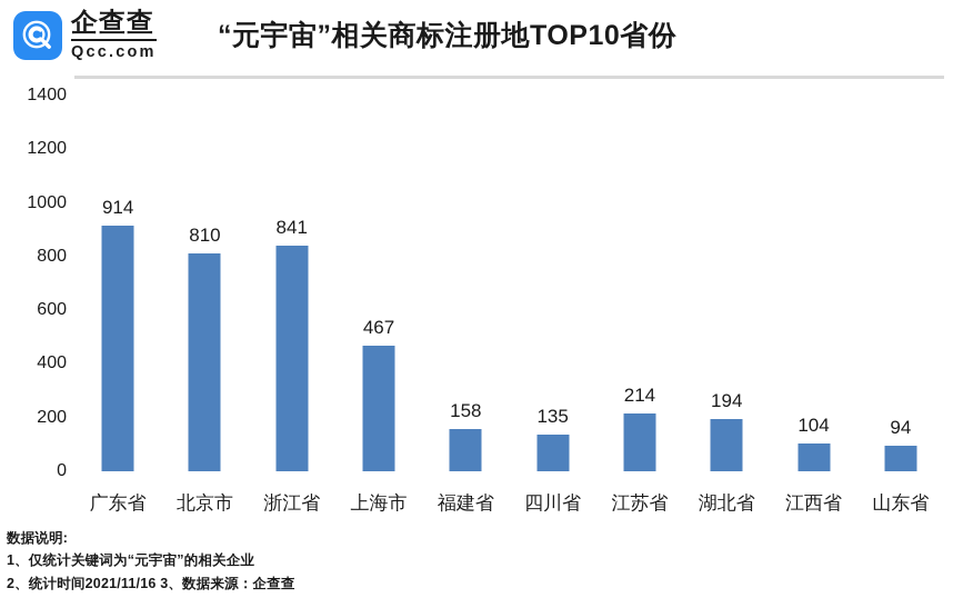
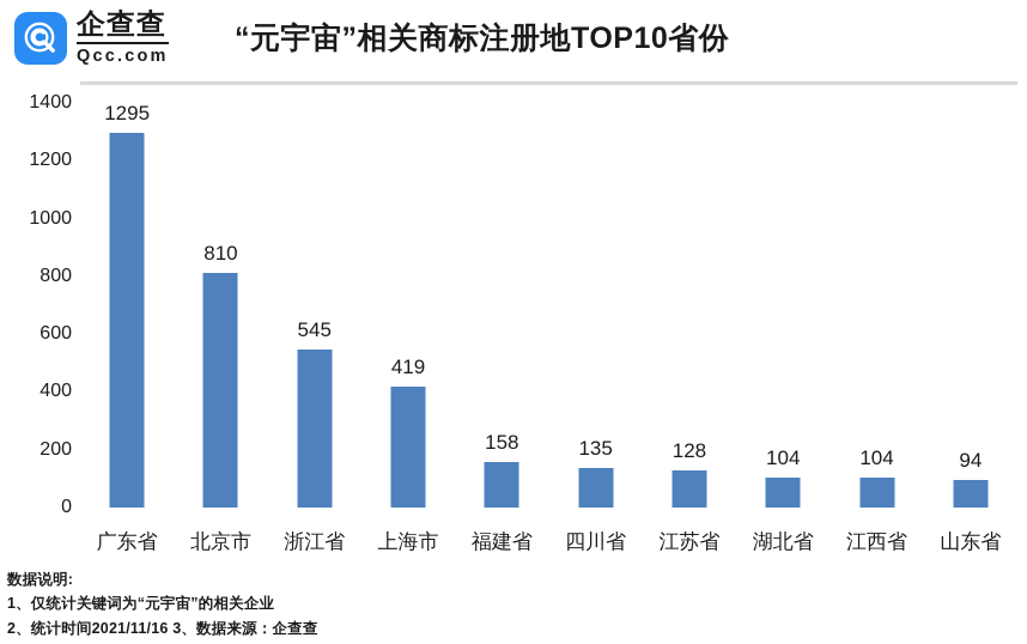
广东省: 914 -> 1295
浙江省: 841 -> 545
上海市: 467 -> 419
江苏省: 214 -> 128
湖北省: 194 -> 104
